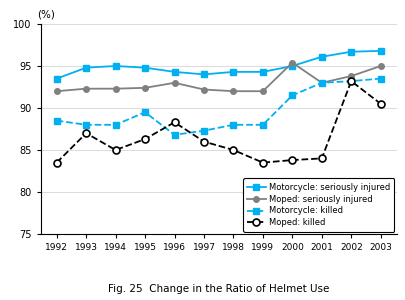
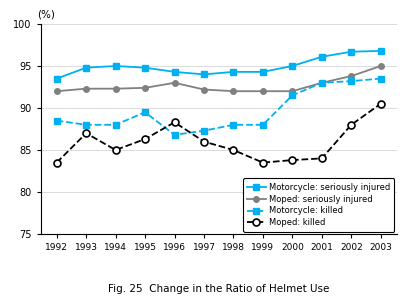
Moped: seriously injured/2000: 95.4 -> 92.0
Moped: killed/2002: 93.2 -> 88.0
